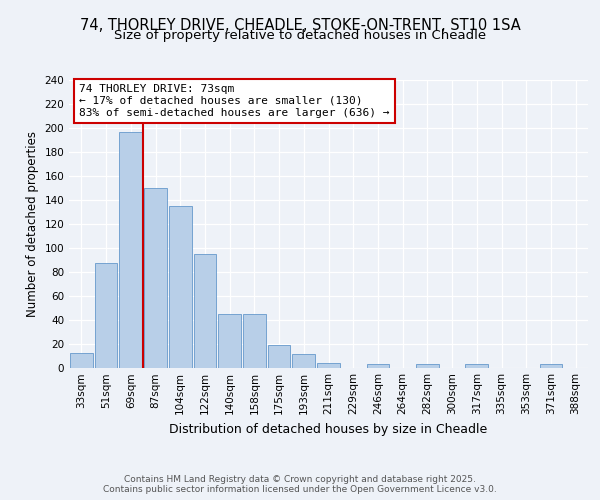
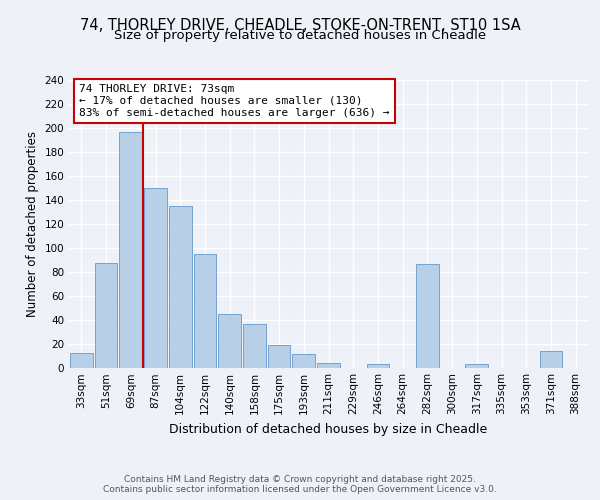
158sqm: 45 -> 36
282sqm: 3 -> 86
371sqm: 3 -> 14
